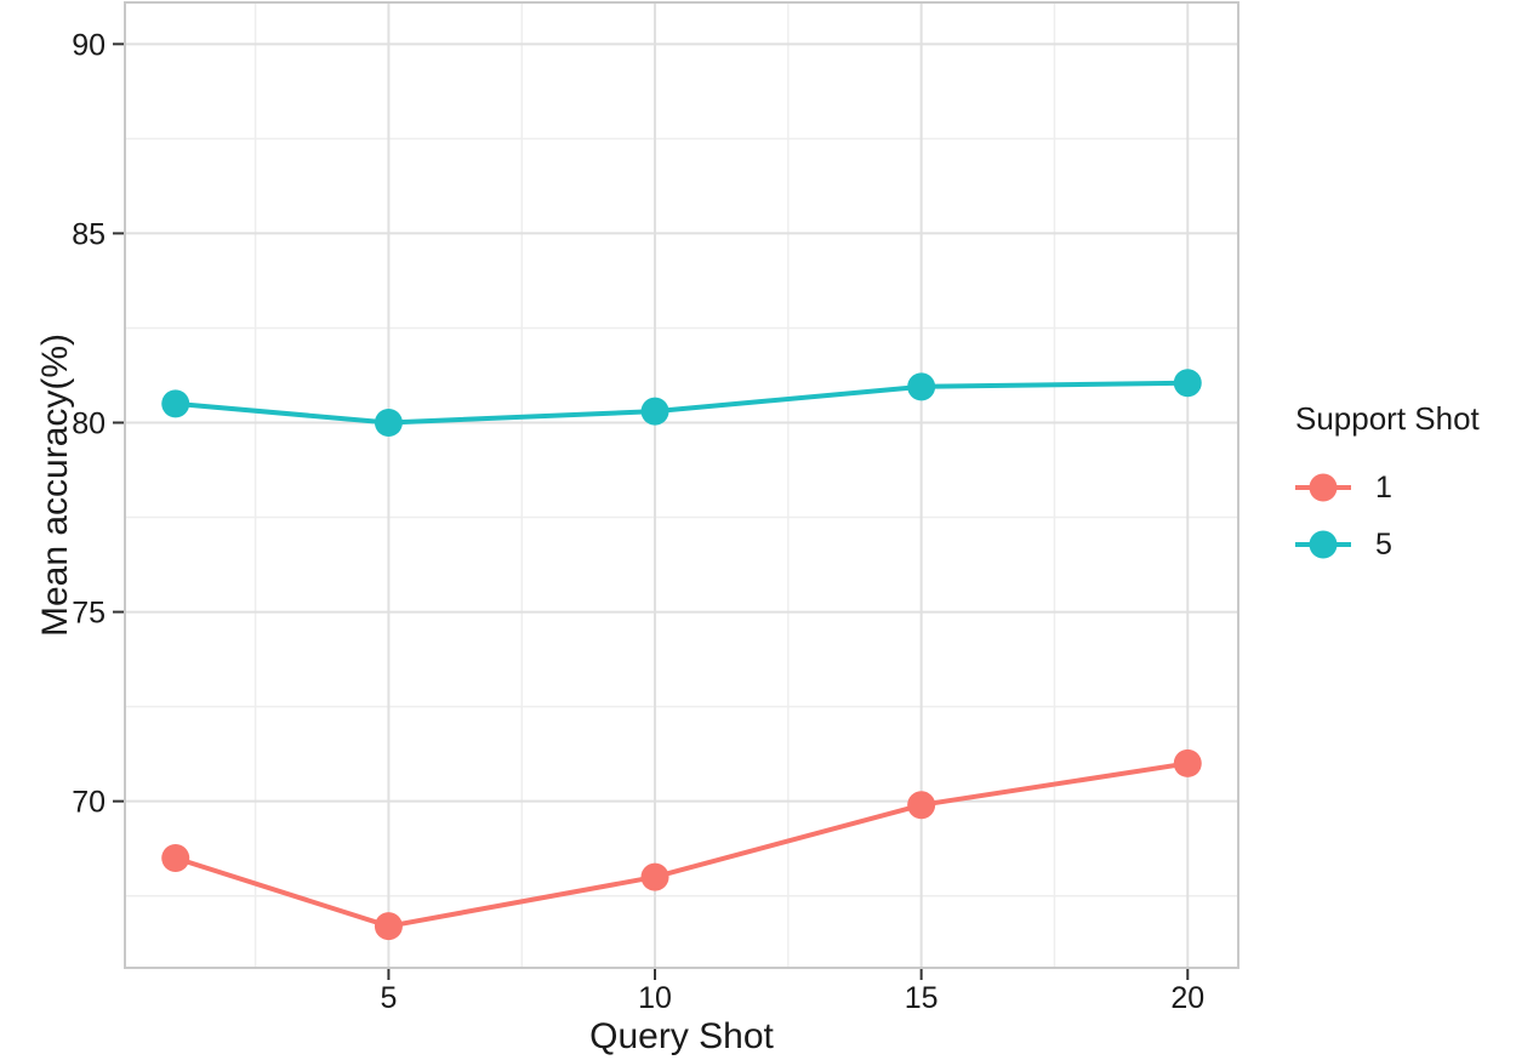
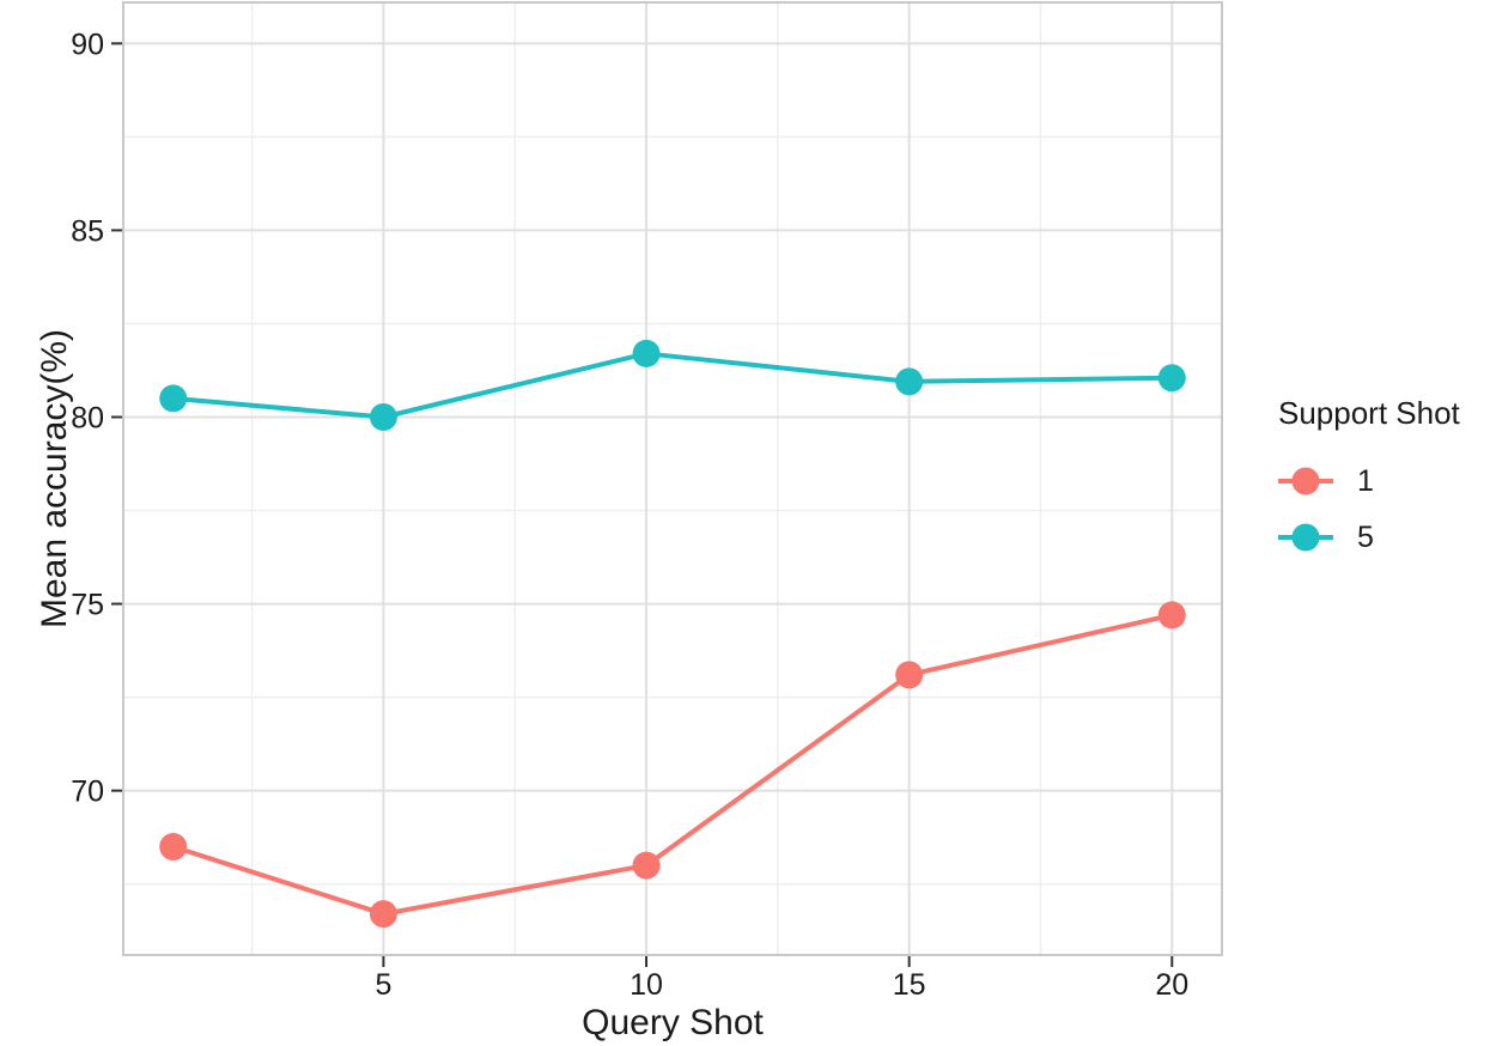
5/10: 80.3 -> 81.7
1/15: 69.9 -> 73.1
1/20: 71.0 -> 74.7
